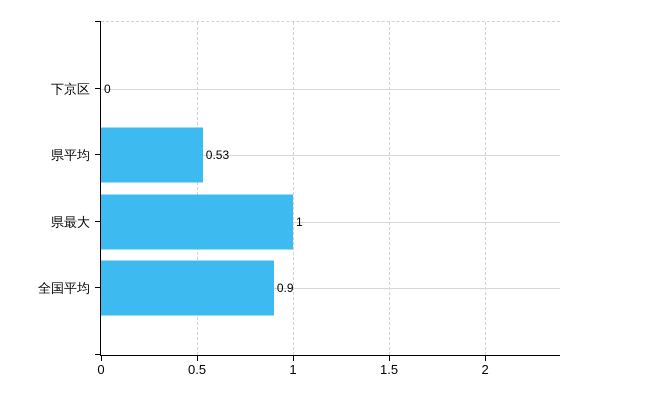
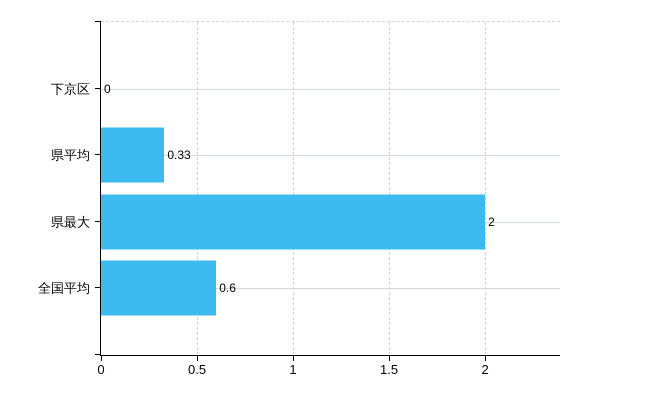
県平均: 0.53 -> 0.33
県最大: 1 -> 2
全国平均: 0.9 -> 0.6
